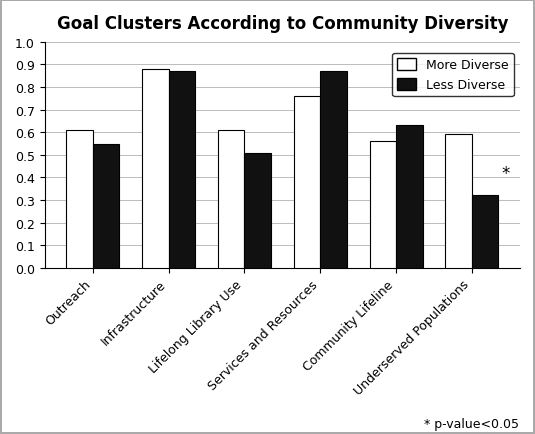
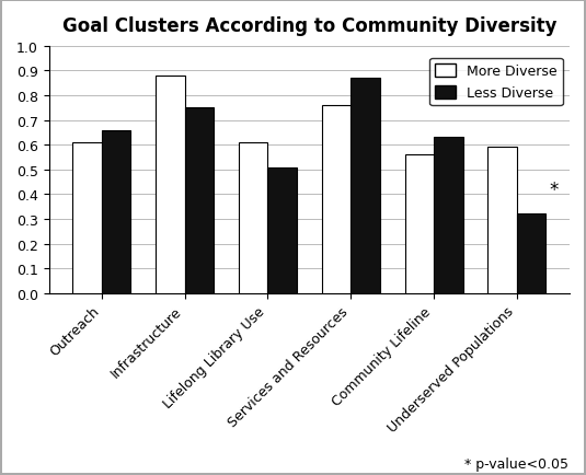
Less Diverse/Outreach: 0.55 -> 0.66
Less Diverse/Infrastructure: 0.87 -> 0.75
